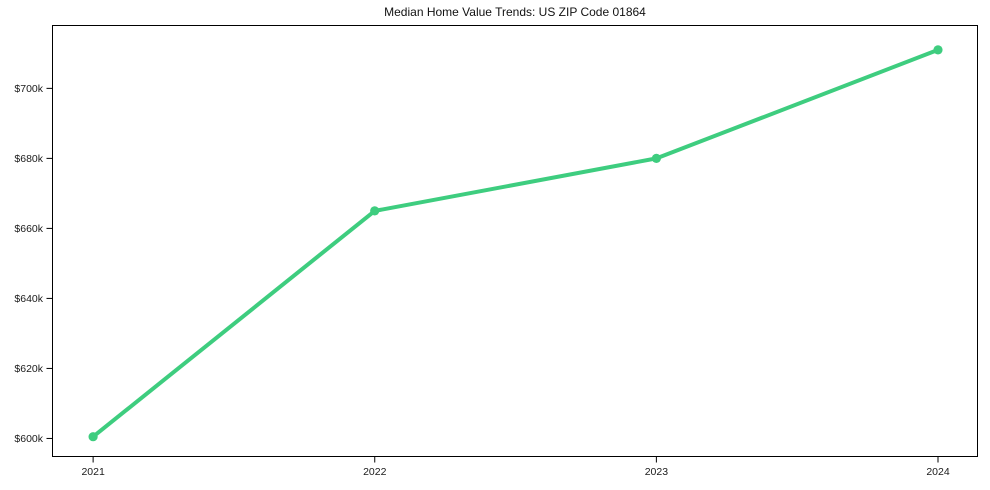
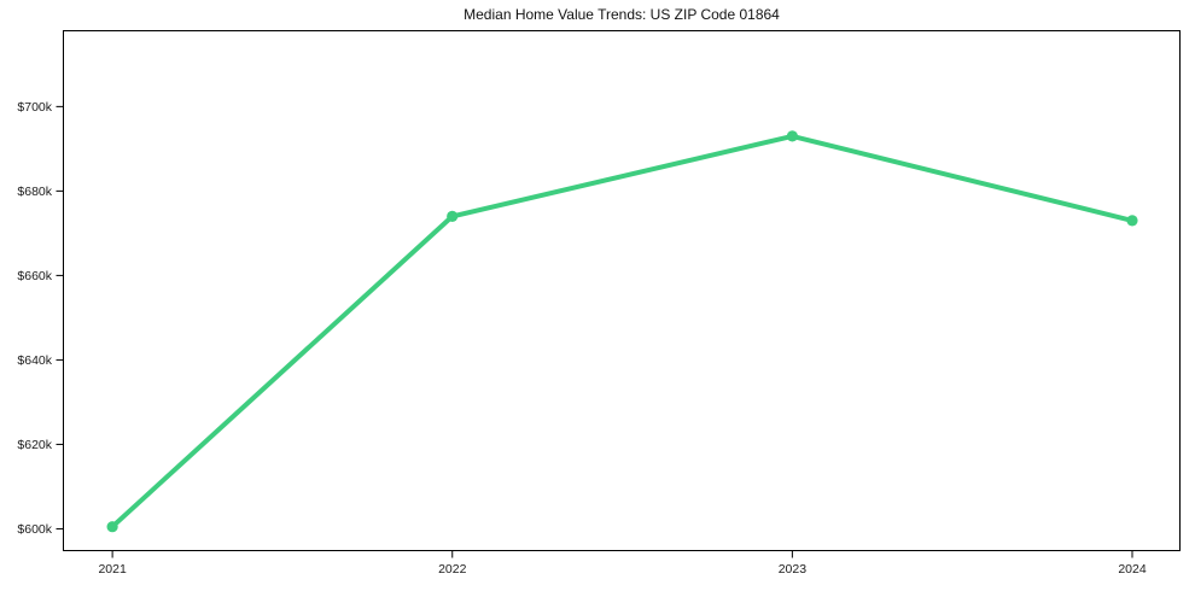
2022: $665k -> $674k
2023: $680k -> $693k
2024: $711k -> $673k
